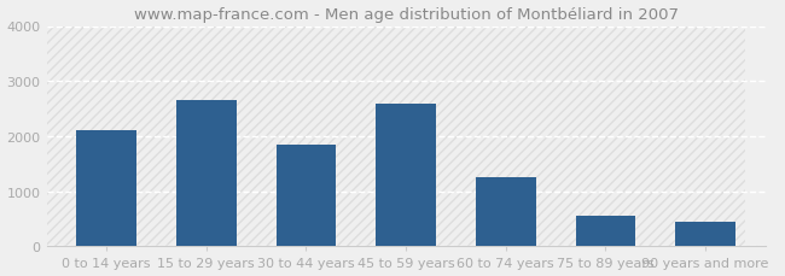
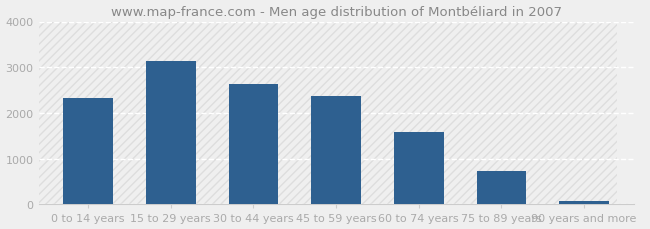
0 to 14 years: 2100 -> 2330
15 to 29 years: 2650 -> 3140
30 to 44 years: 1850 -> 2630
45 to 59 years: 2600 -> 2370
60 to 74 years: 1250 -> 1590
75 to 89 years: 550 -> 720
90 years and more: 450 -> 80
